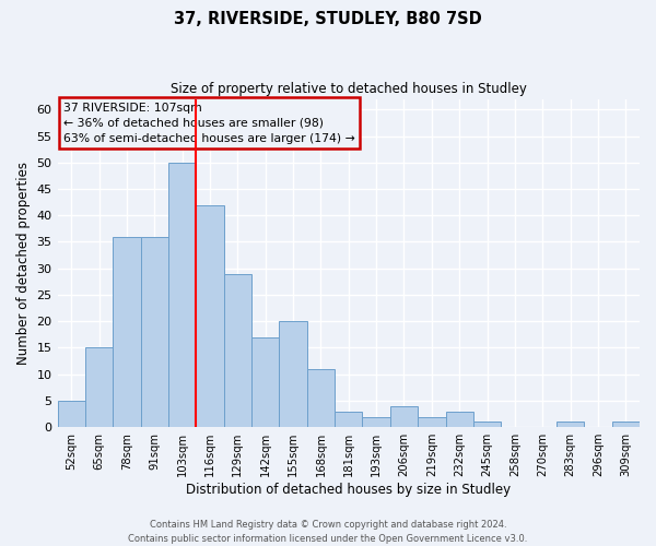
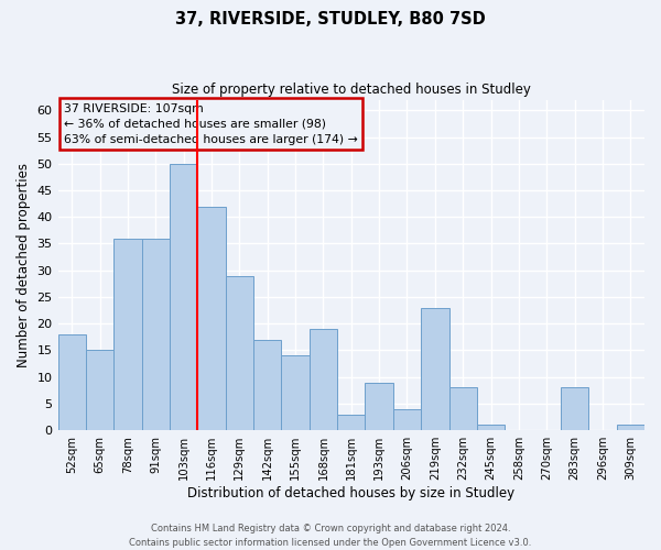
52sqm: 5 -> 18
155sqm: 20 -> 14
168sqm: 11 -> 19
193sqm: 2 -> 9
219sqm: 2 -> 23
232sqm: 3 -> 8
283sqm: 1 -> 8
